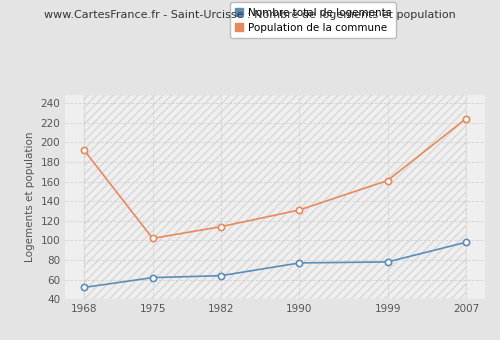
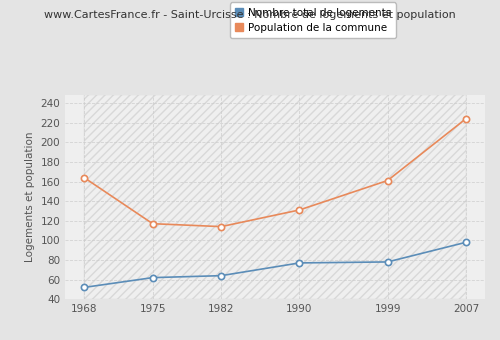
Population de la commune/1968: 192 -> 164
Population de la commune/1975: 102 -> 117
